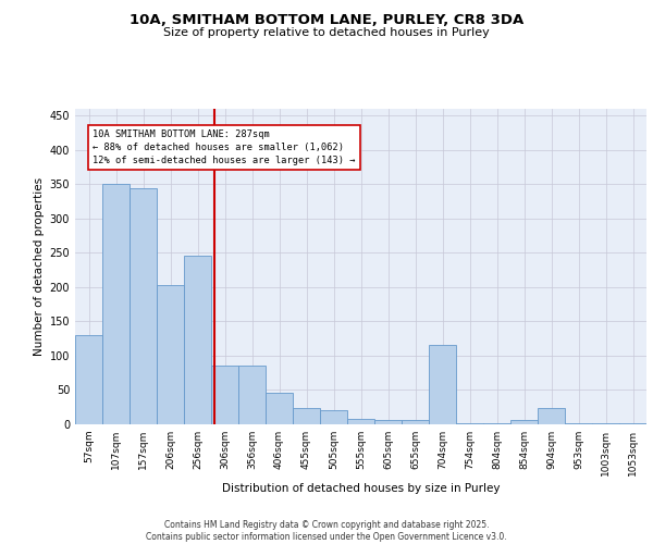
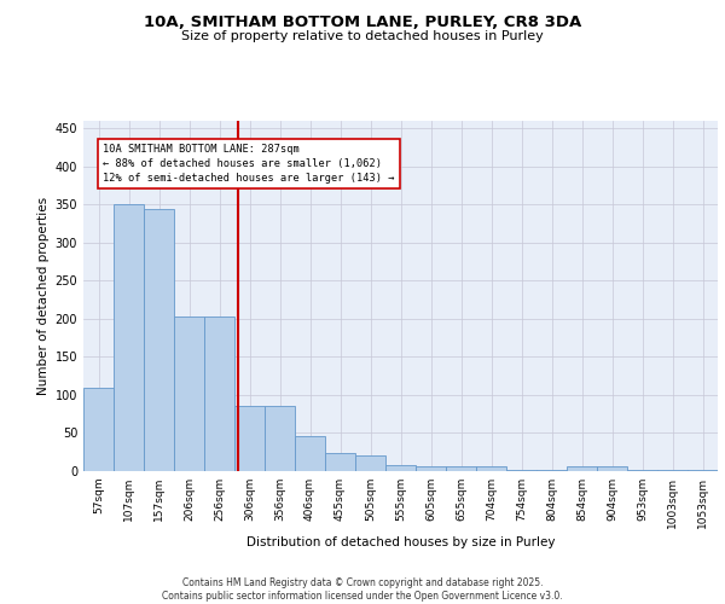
57sqm: 130 -> 110
256sqm: 246 -> 203
704sqm: 116 -> 6
904sqm: 24 -> 6
